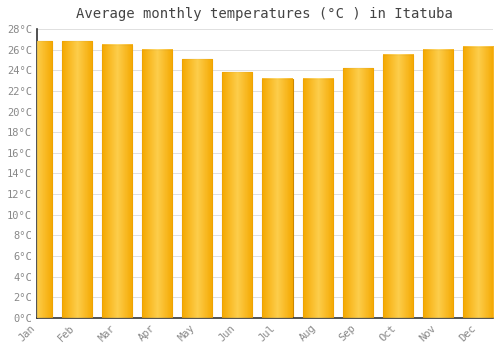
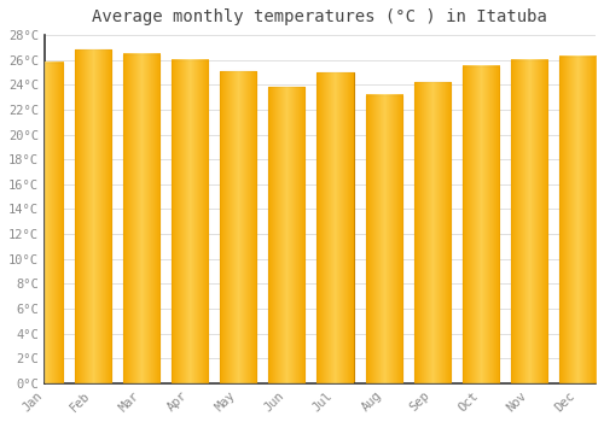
Jan: 26.8°C -> 25.8°C
Jul: 23.2°C -> 25.0°C
